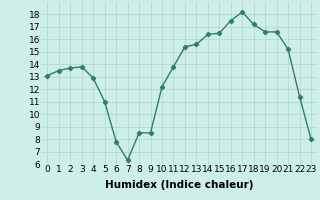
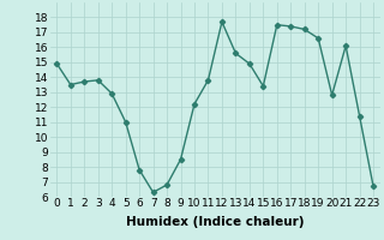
0: 13.1 -> 14.9
8: 8.5 -> 6.8
12: 15.4 -> 17.7
14: 16.4 -> 14.9
15: 16.5 -> 13.4
17: 18.2 -> 17.4
20: 16.6 -> 12.8
21: 15.2 -> 16.1
23: 8.0 -> 6.7
